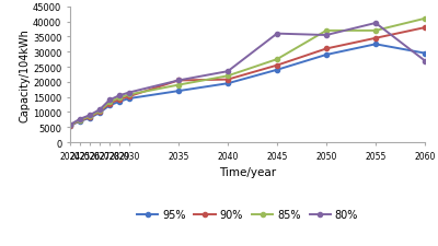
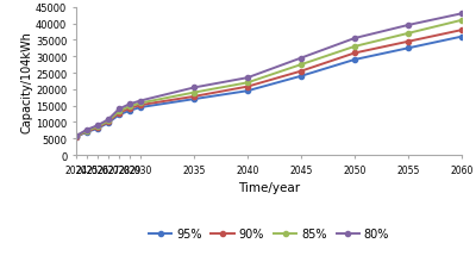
90%/2035: 20500 -> 17800
80%/2045: 36000 -> 29500
85%/2050: 37000 -> 33000
95%/2060: 29500 -> 36000
80%/2060: 27000 -> 43000
